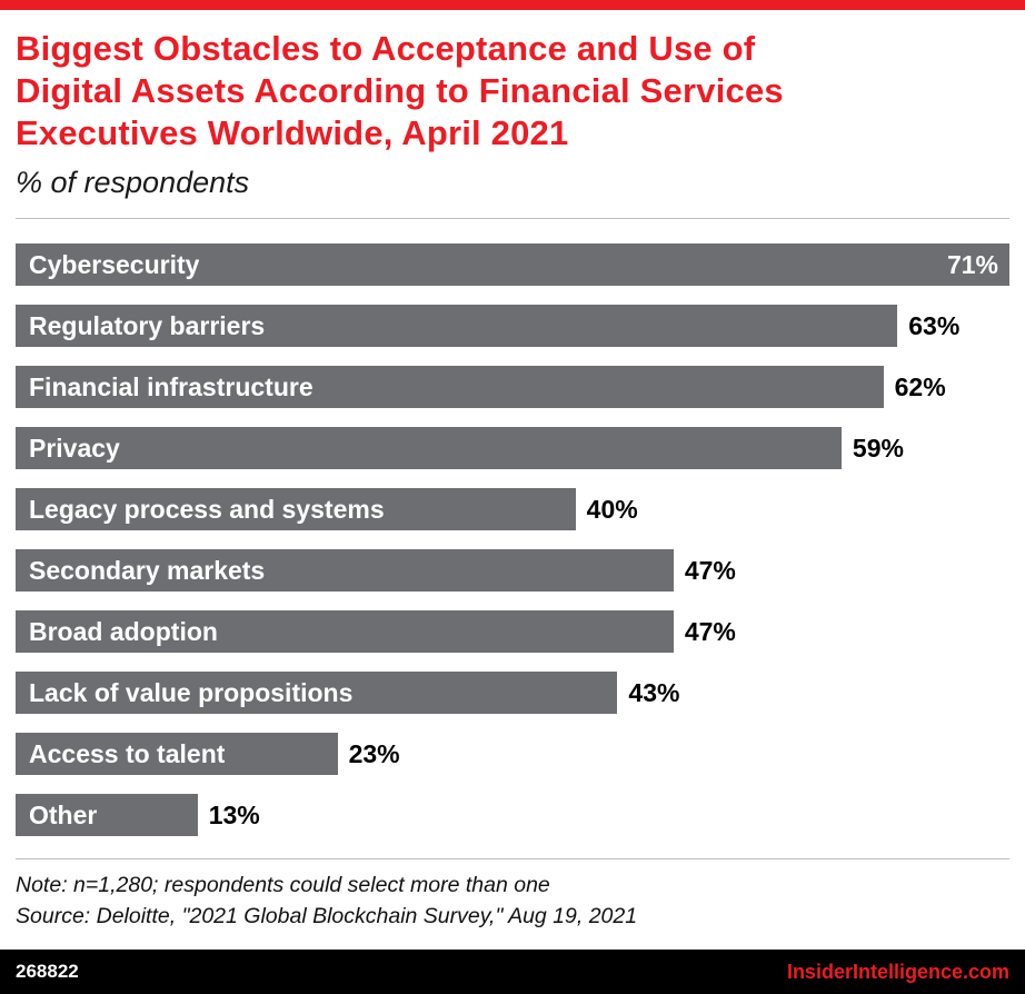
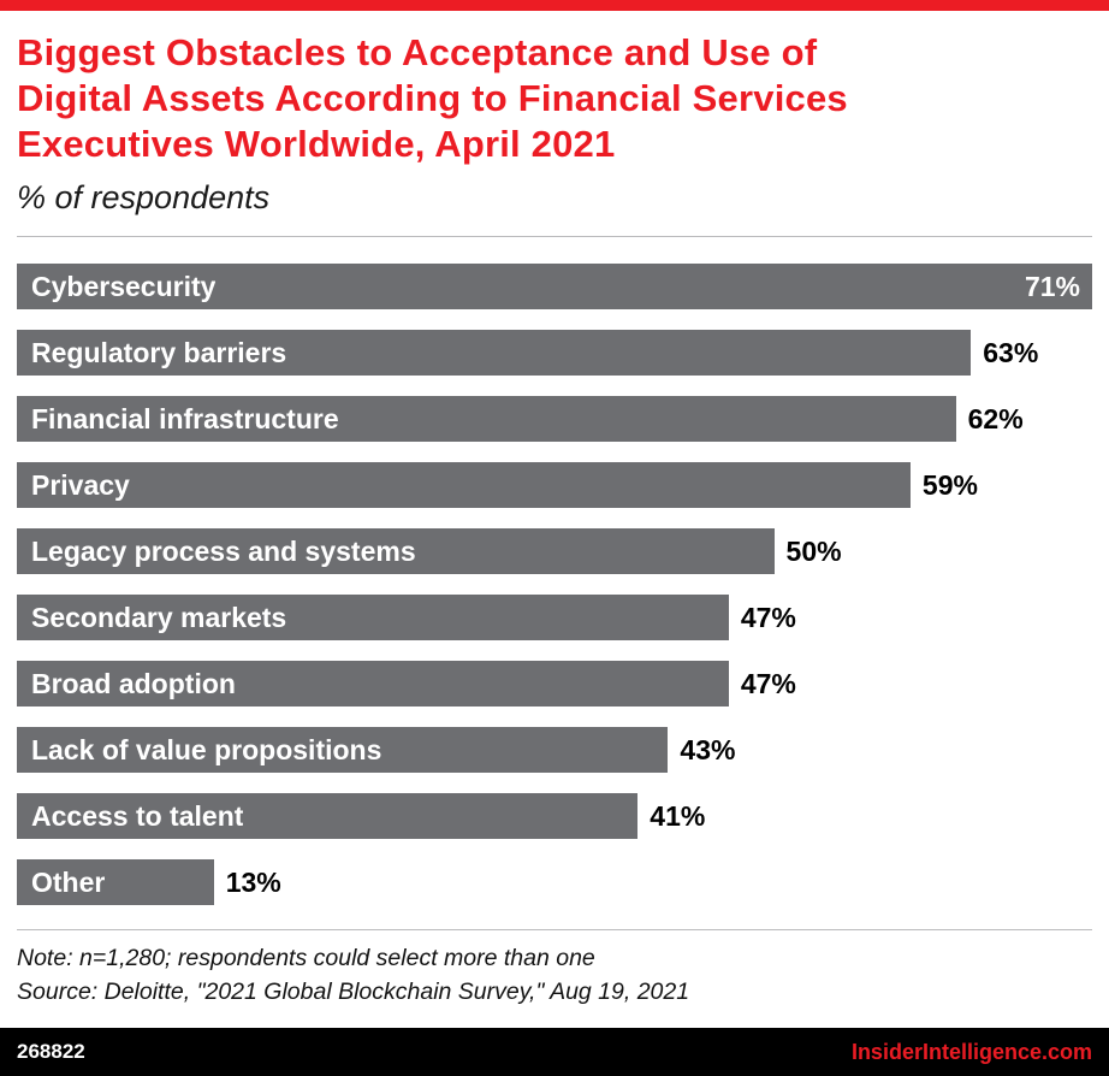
Legacy process and systems: 40% -> 50%
Access to talent: 23% -> 41%
